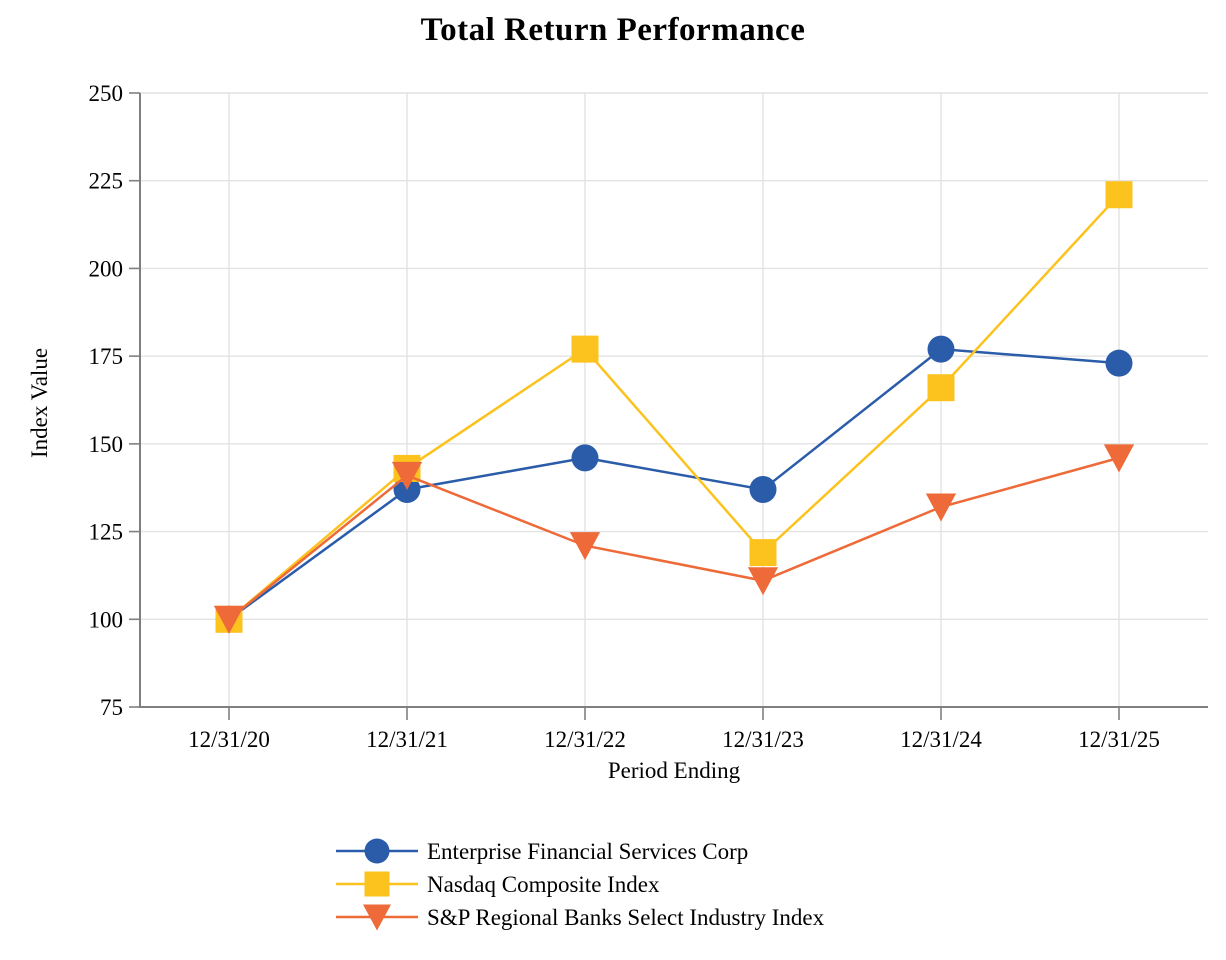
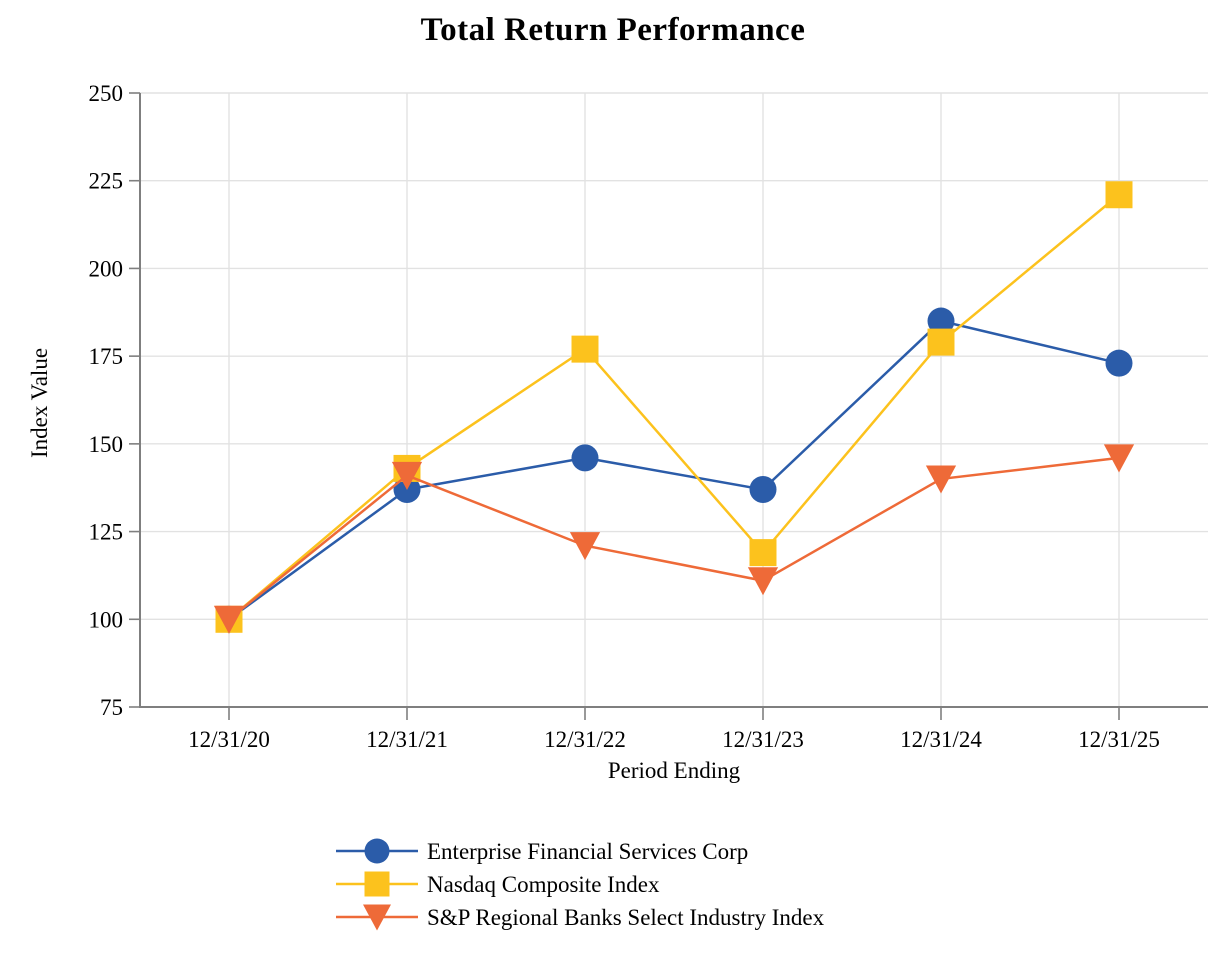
Enterprise Financial Services Corp/12/31/24: 177 -> 185
Nasdaq Composite Index/12/31/24: 166 -> 179
S&P Regional Banks Select Industry Index/12/31/24: 132 -> 140
